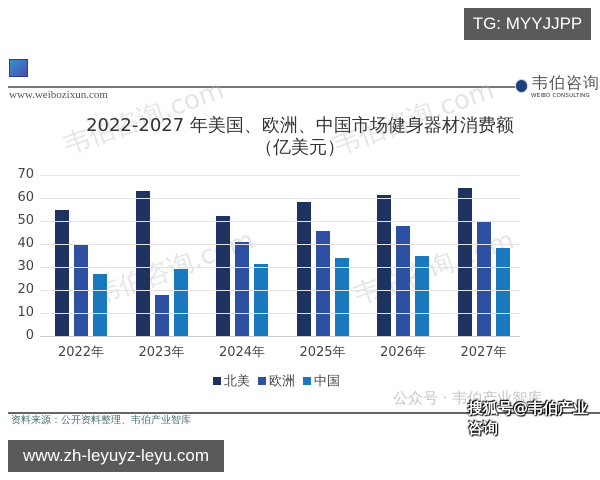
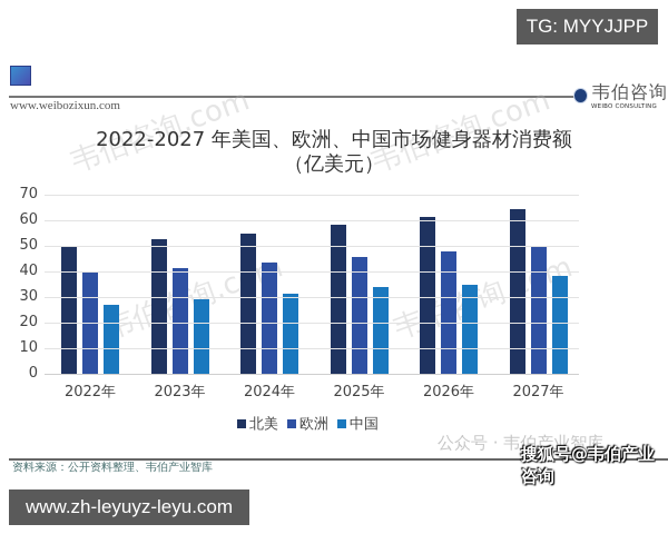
北美/2022年: 55 -> 49
北美/2023年: 63 -> 52
欧洲/2023年: 18 -> 42
北美/2024年: 52 -> 55
欧洲/2024年: 41 -> 44
